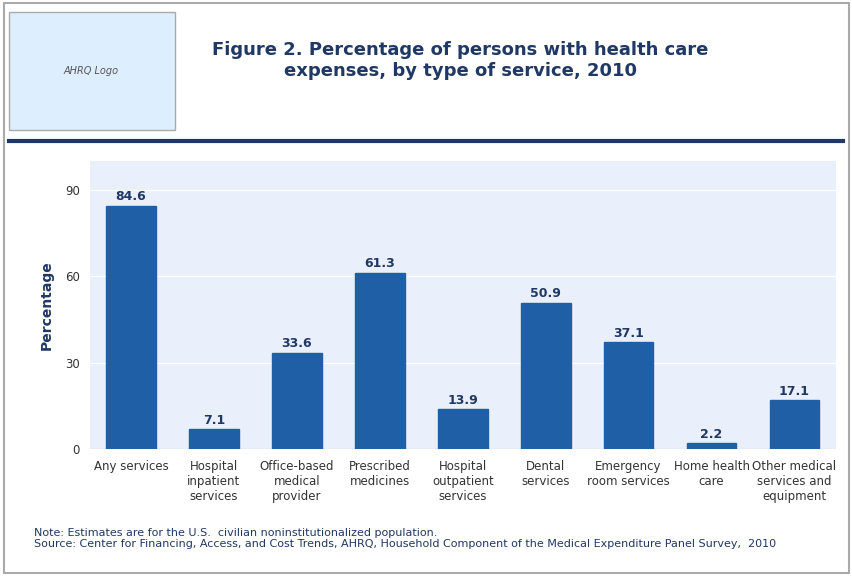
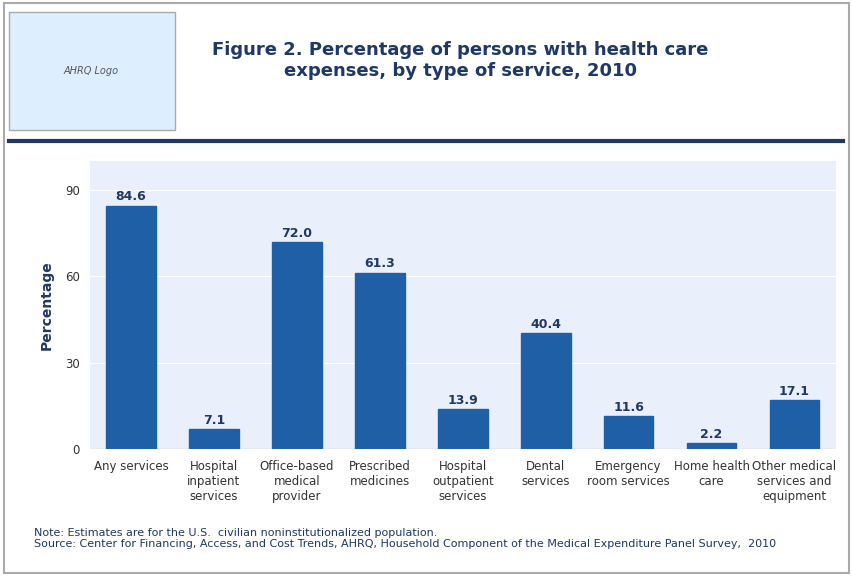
Office-based medical provider: 33.6 -> 72.0
Dental services: 50.9 -> 40.4
Emergency room services: 37.1 -> 11.6
